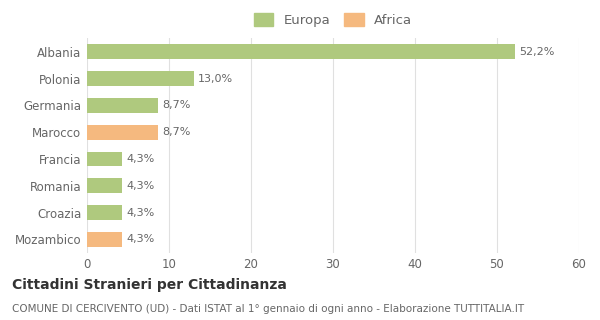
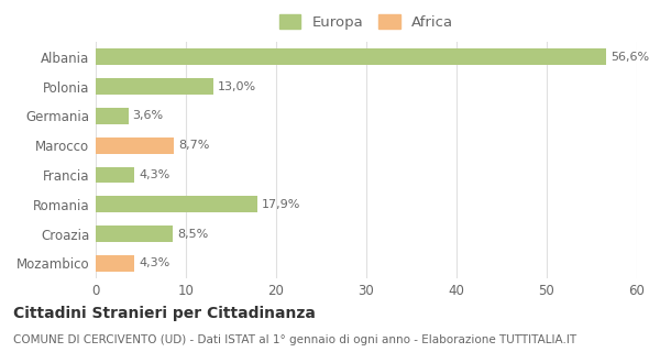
Albania: 52,2% -> 56,6%
Germania: 8,7% -> 3,6%
Romania: 4,3% -> 17,9%
Croazia: 4,3% -> 8,5%
